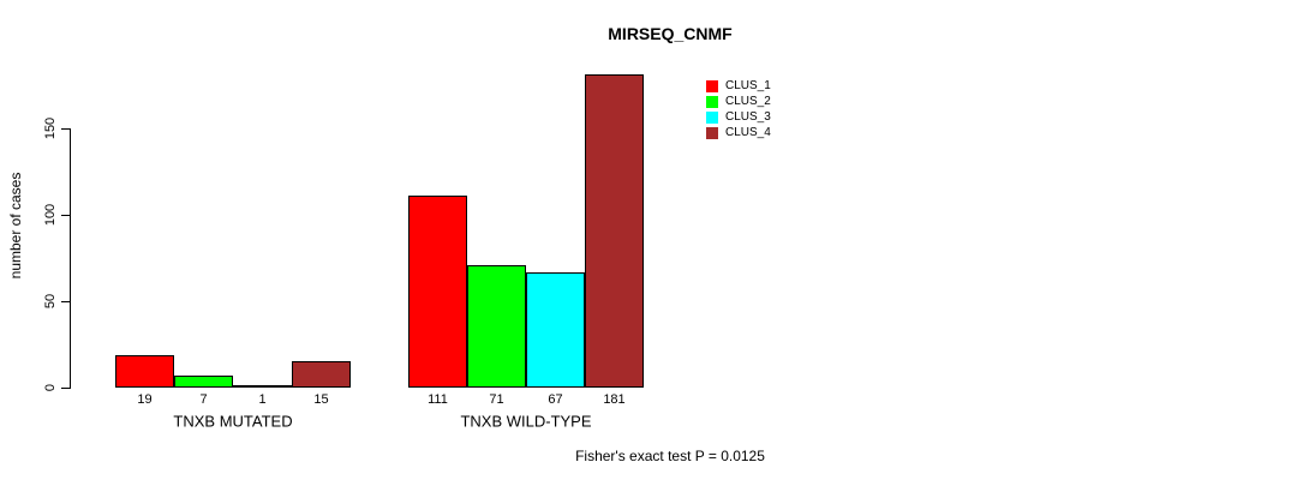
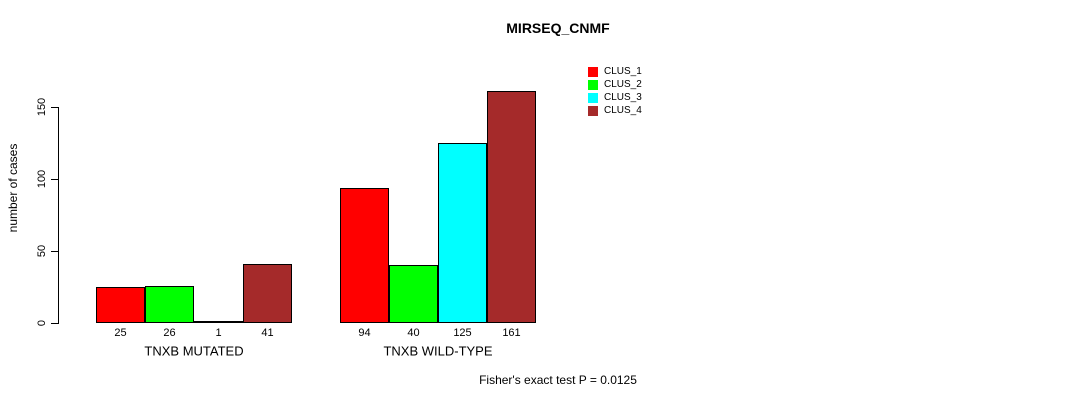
CLUS_1/TNXB MUTATED: 19 -> 25
CLUS_2/TNXB MUTATED: 7 -> 26
CLUS_4/TNXB MUTATED: 15 -> 41
CLUS_1/TNXB WILD-TYPE: 111 -> 94
CLUS_2/TNXB WILD-TYPE: 71 -> 40
CLUS_3/TNXB WILD-TYPE: 67 -> 125
CLUS_4/TNXB WILD-TYPE: 181 -> 161
